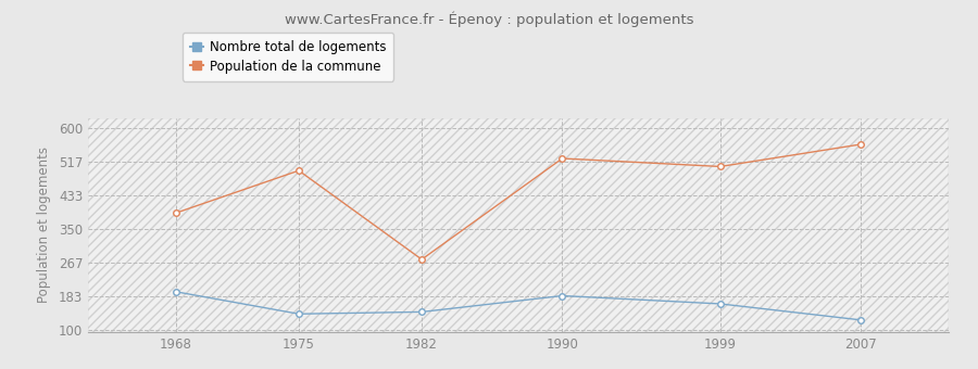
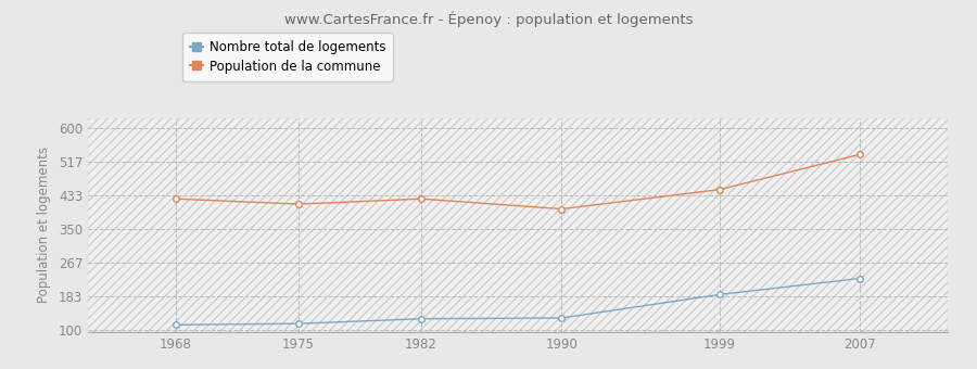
Nombre total de logements/1968: 195 -> 113
Population de la commune/1968: 390 -> 425
Nombre total de logements/1975: 140 -> 116
Population de la commune/1975: 495 -> 412
Nombre total de logements/1982: 145 -> 128
Population de la commune/1982: 275 -> 425
Nombre total de logements/1990: 185 -> 130
Population de la commune/1990: 525 -> 400
Nombre total de logements/1999: 165 -> 188
Population de la commune/1999: 505 -> 448
Nombre total de logements/2007: 125 -> 228
Population de la commune/2007: 560 -> 535
